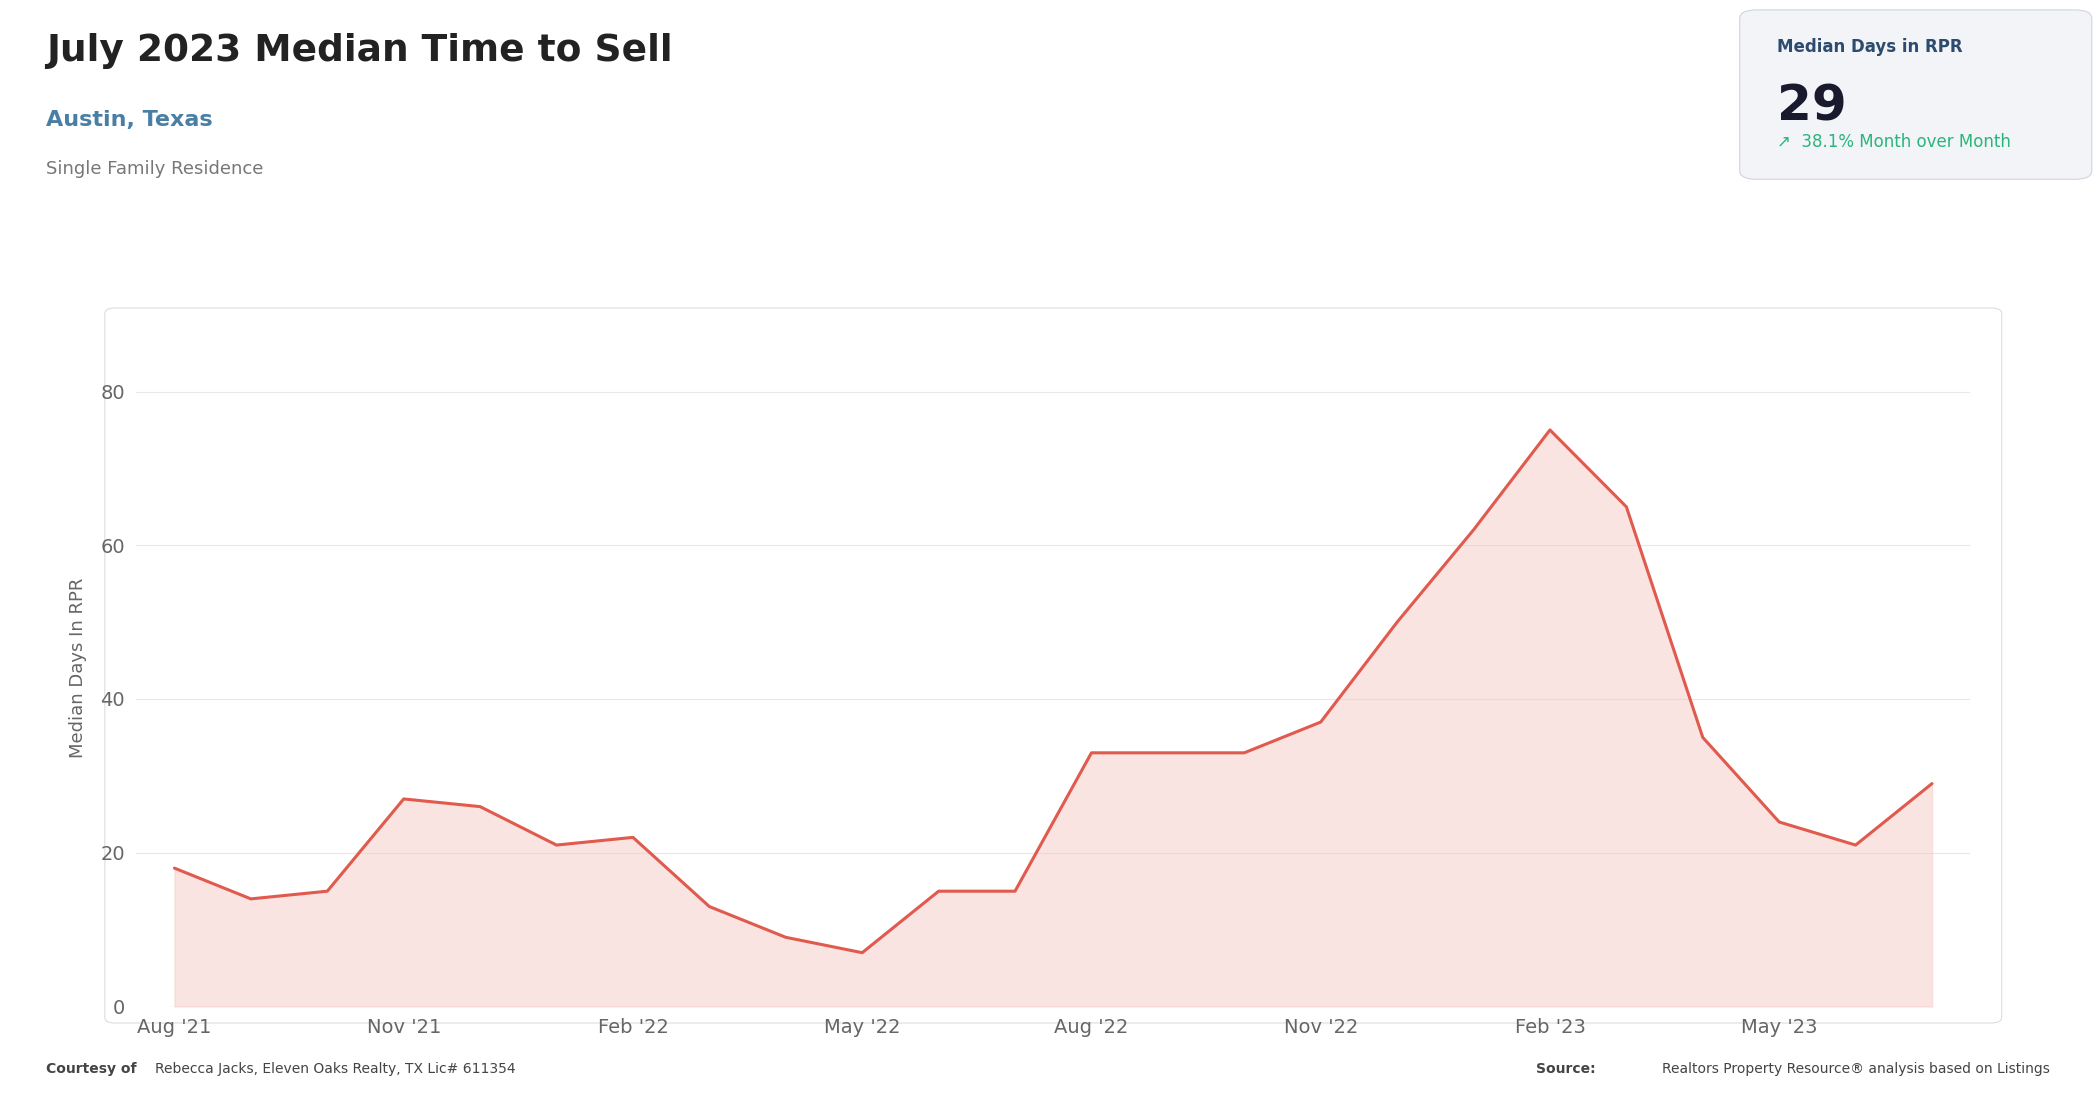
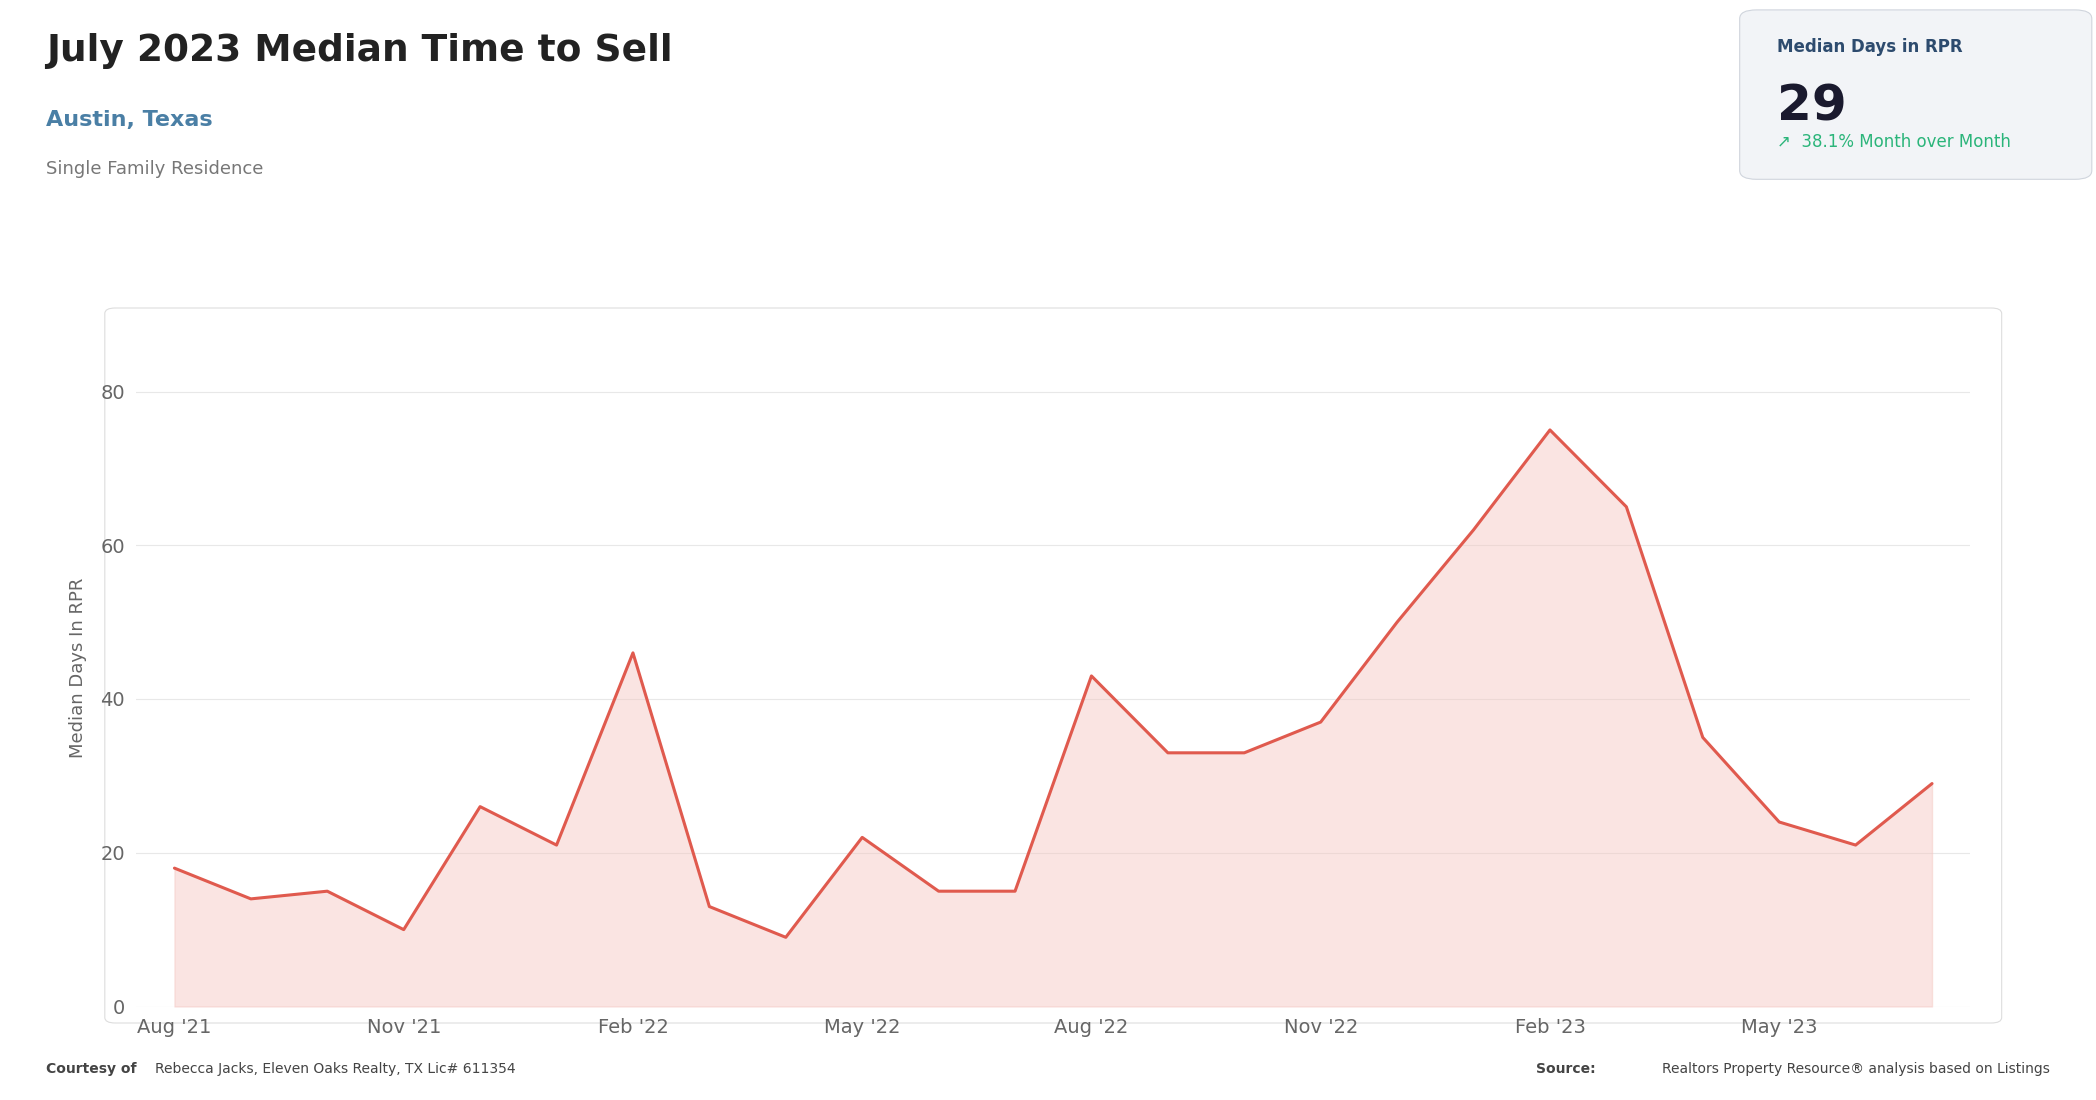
Nov '21: 27 -> 10
Feb '22: 22 -> 46
May '22: 7 -> 22
Aug '22: 33 -> 43
